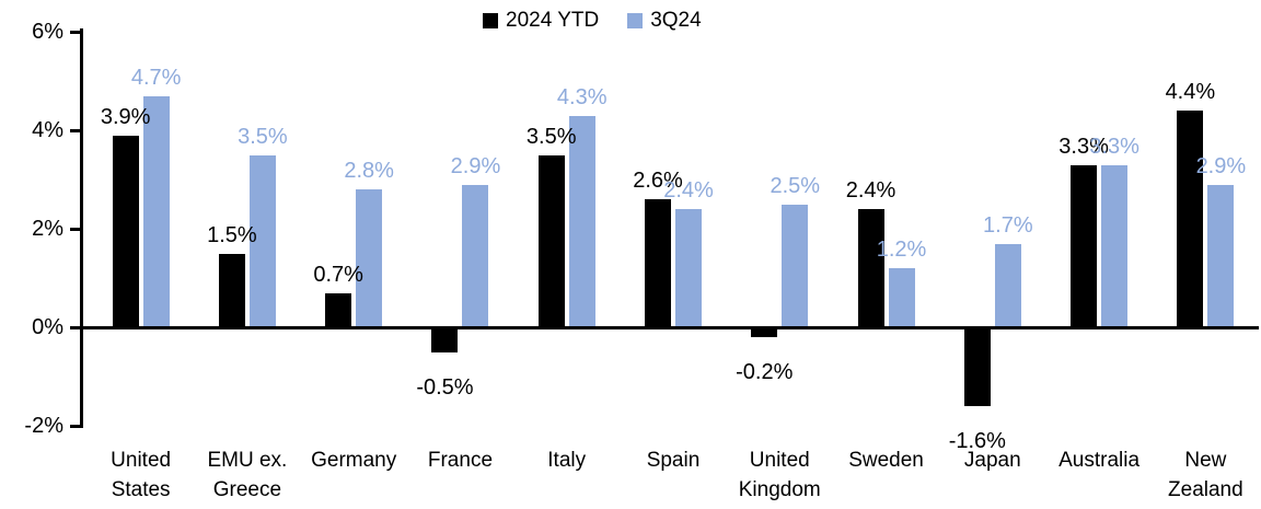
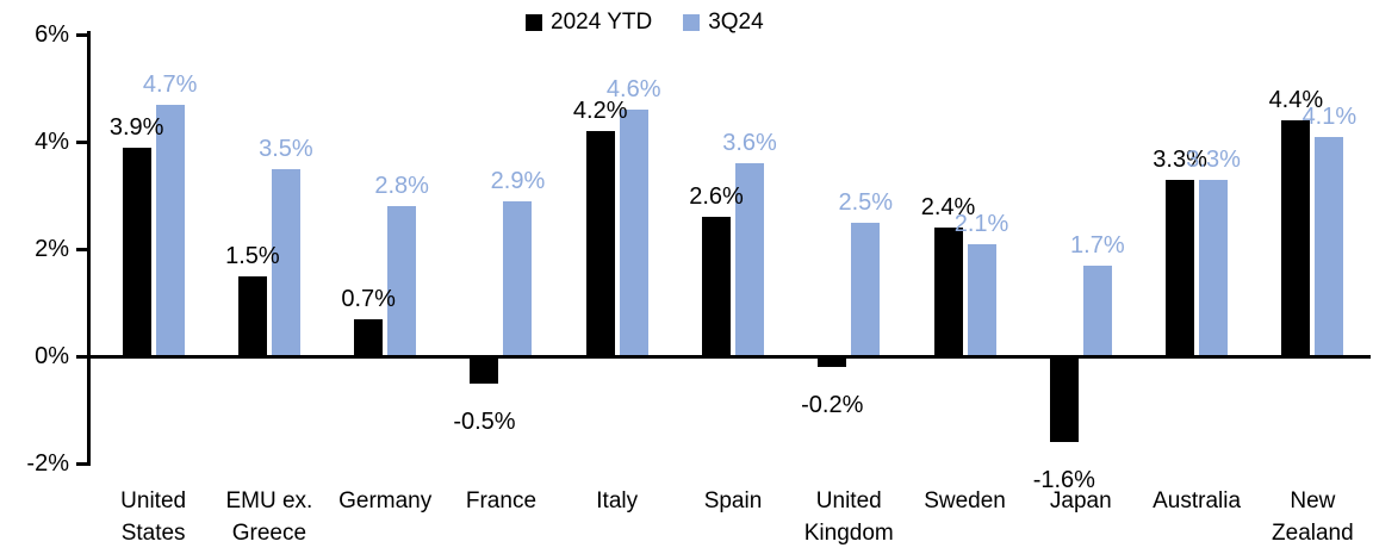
2024 YTD/Italy: 3.5% -> 4.2%
3Q24/Italy: 4.3% -> 4.6%
3Q24/Spain: 2.4% -> 3.6%
3Q24/Sweden: 1.2% -> 2.1%
3Q24/New Zealand: 2.9% -> 4.1%
